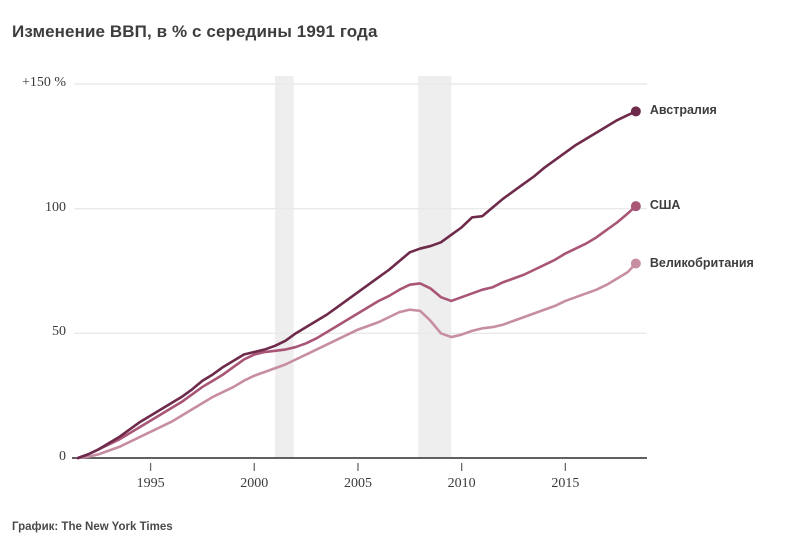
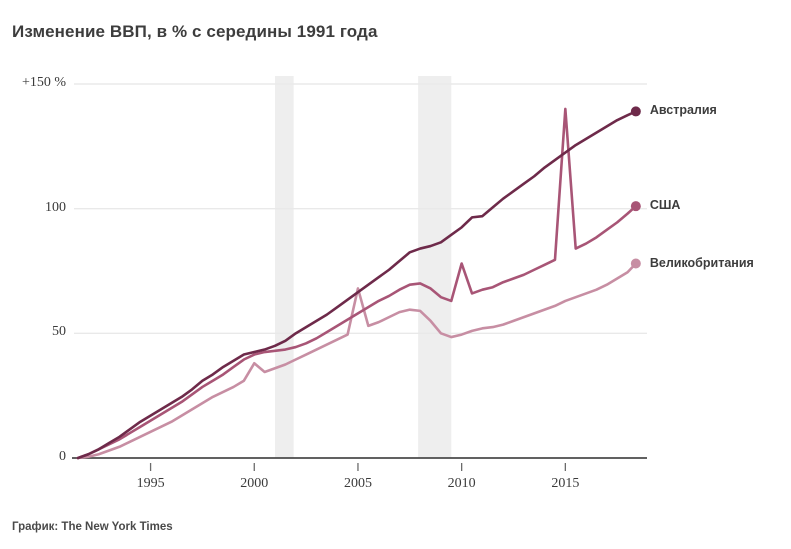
Великобритания/2000: 33% -> 38%
Великобритания/2005: 52% -> 68%
США/2010: 64% -> 78%
США/2015: 82% -> 140%
